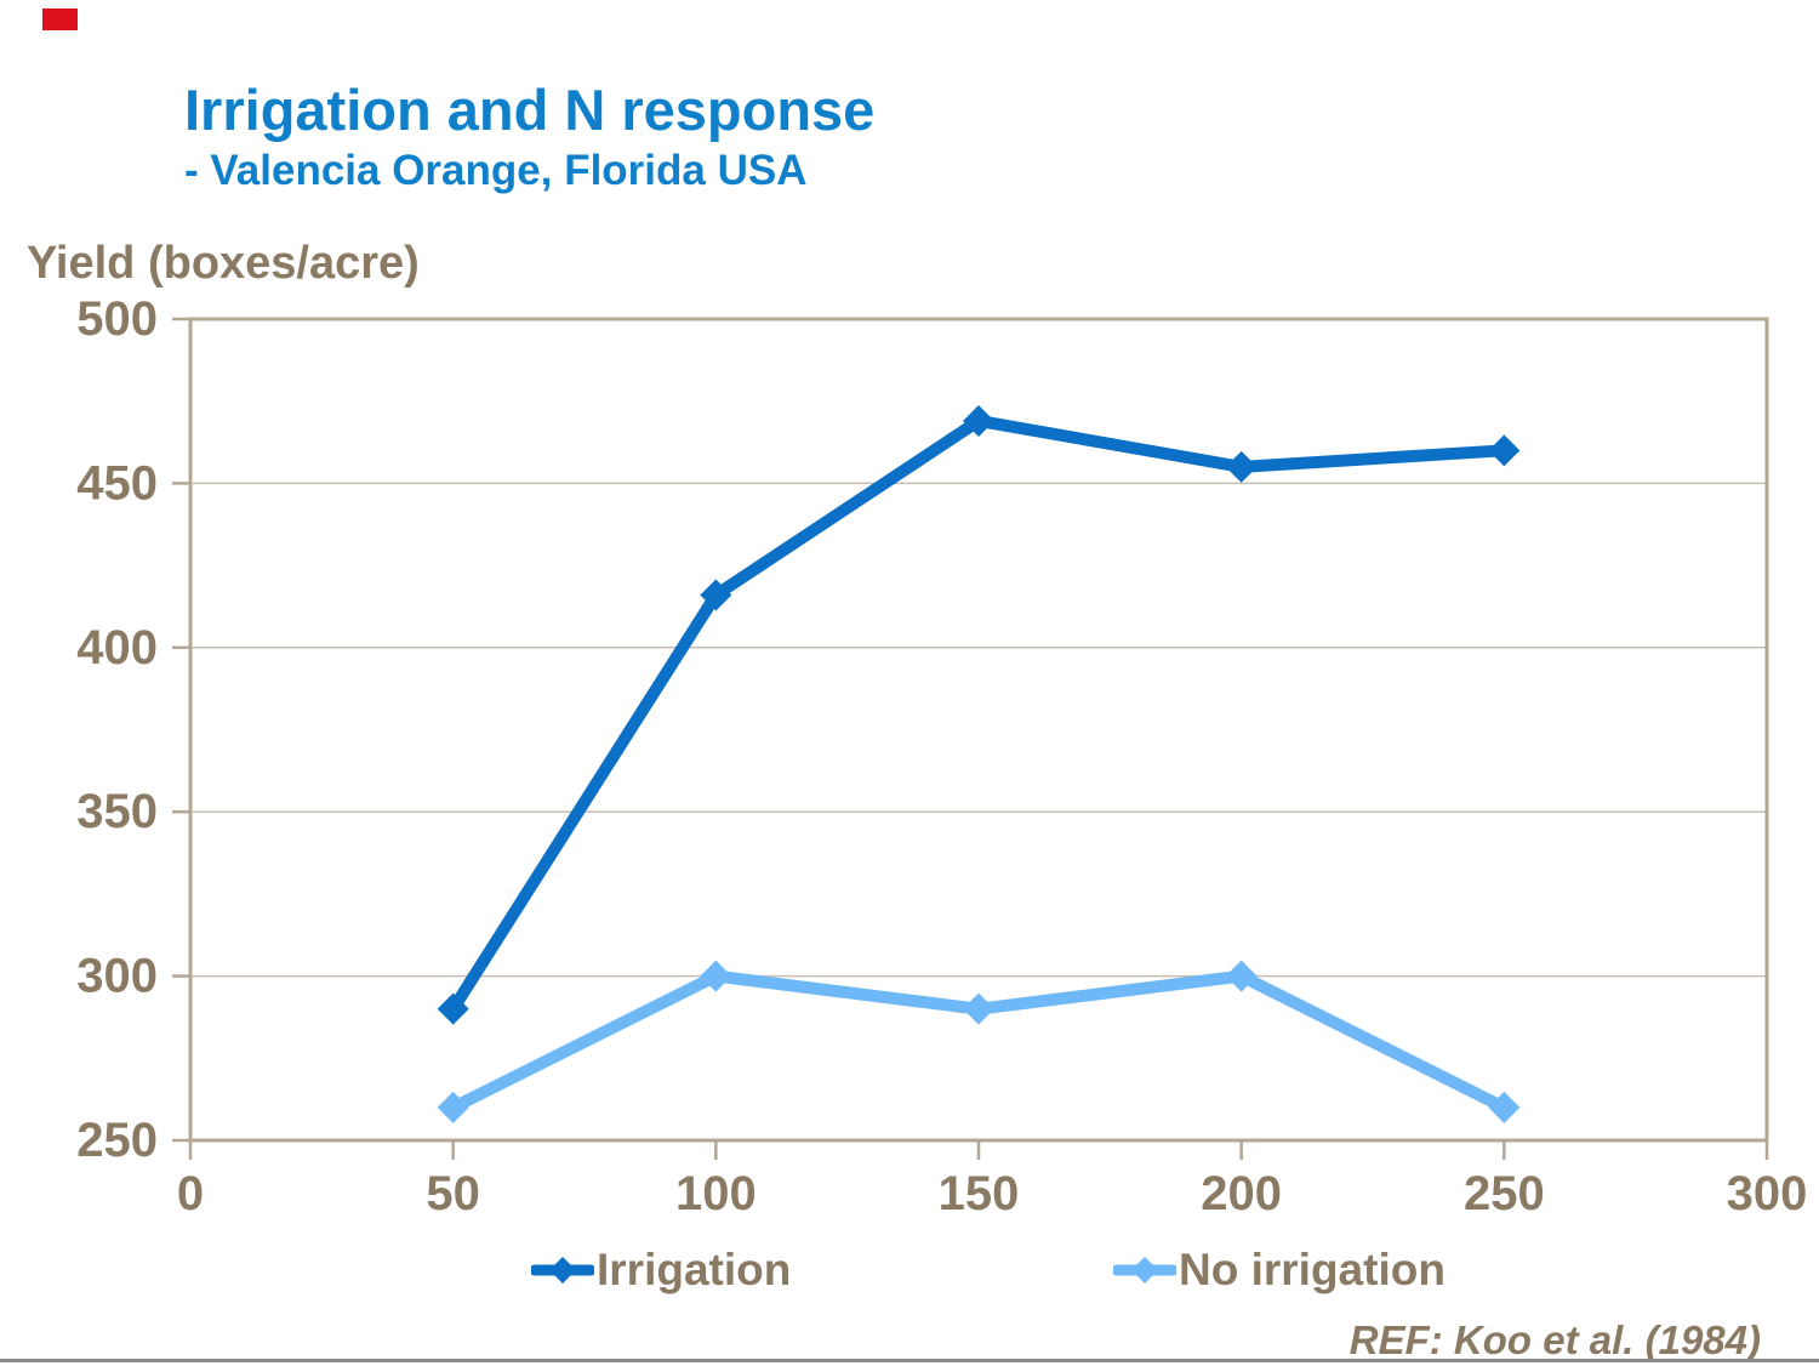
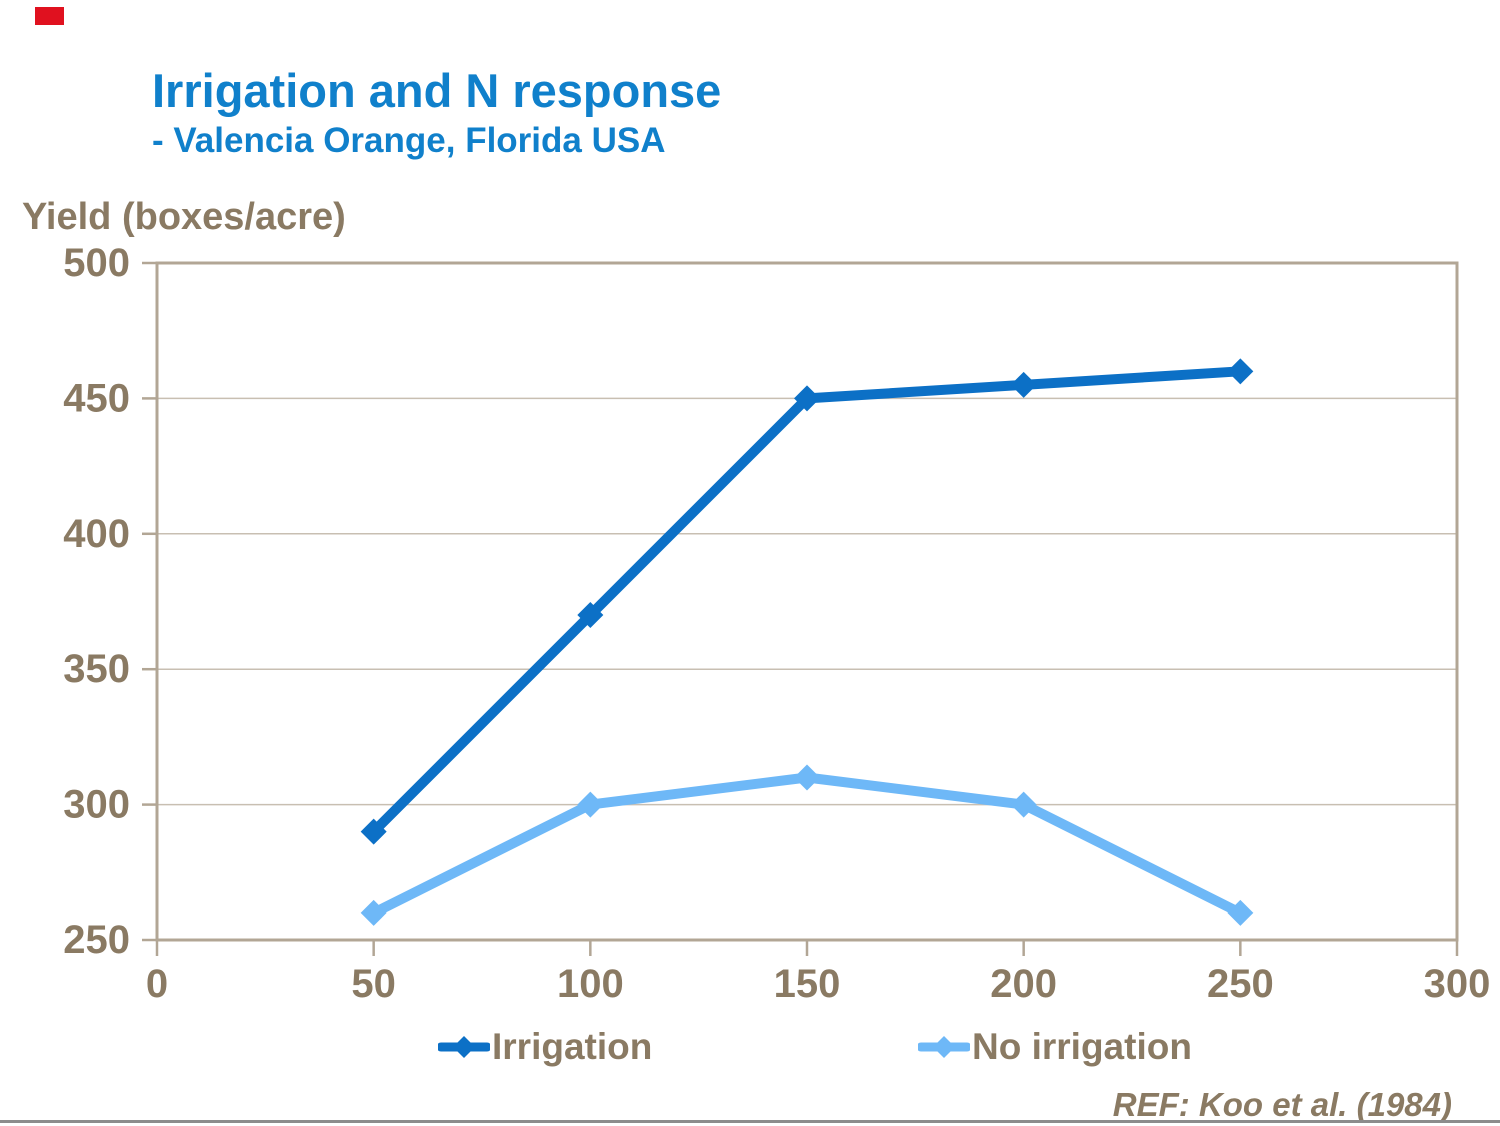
Irrigation/100: 416 -> 370
Irrigation/150: 469 -> 450
No irrigation/150: 290 -> 310
